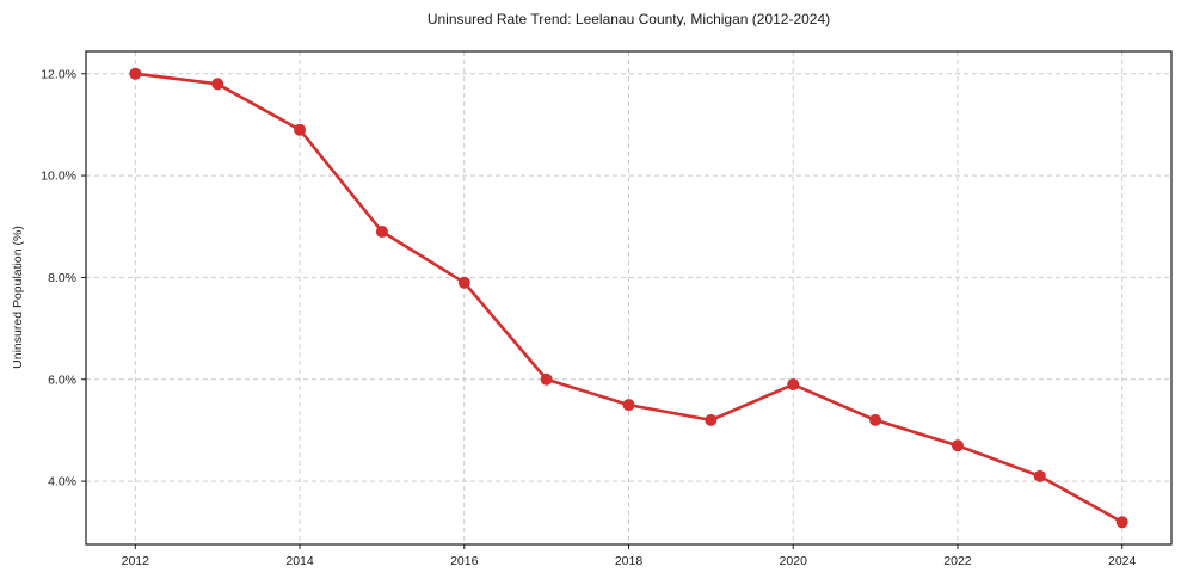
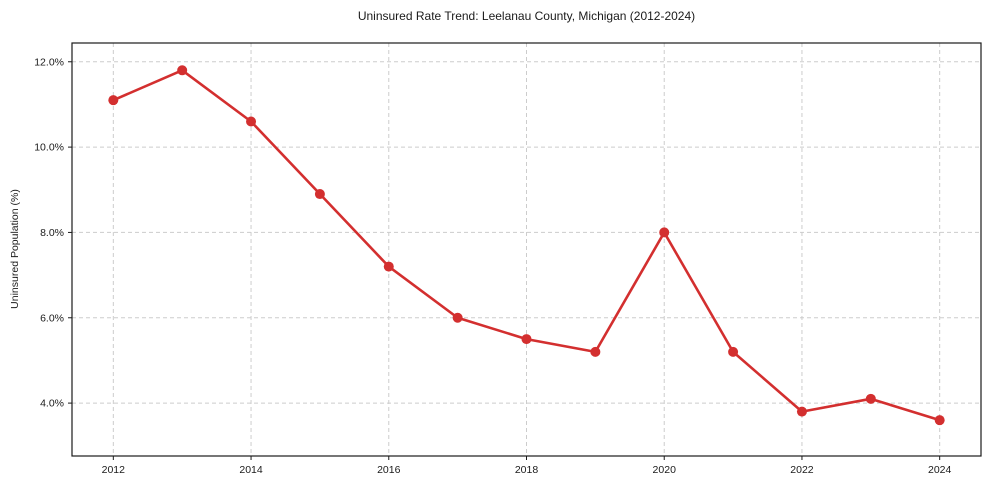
2012: 12.0% -> 11.1%
2014: 10.9% -> 10.6%
2016: 7.9% -> 7.2%
2020: 5.9% -> 8.0%
2022: 4.7% -> 3.8%
2024: 3.2% -> 3.6%
